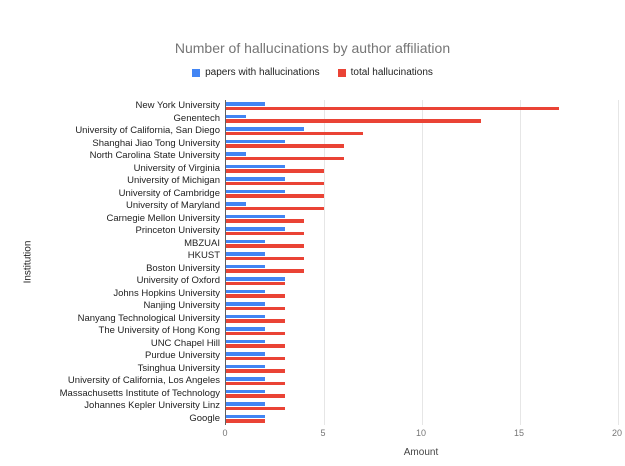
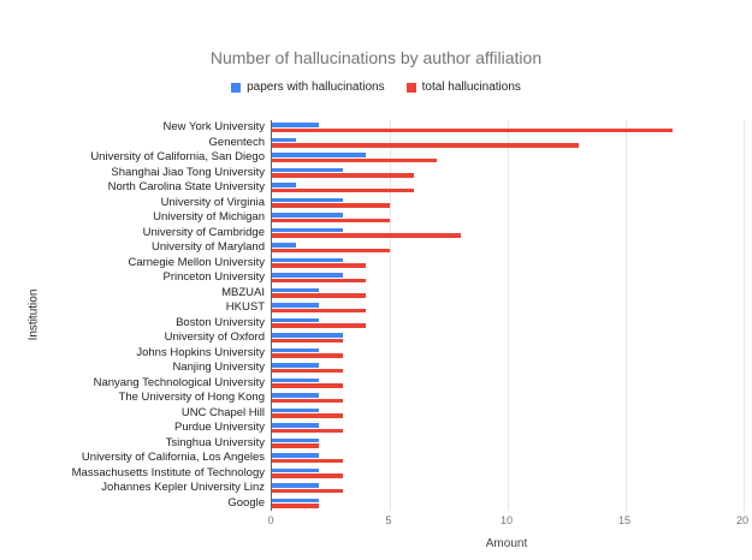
total hallucinations/University of Cambridge: 5 -> 8
total hallucinations/Tsinghua University: 3 -> 2
